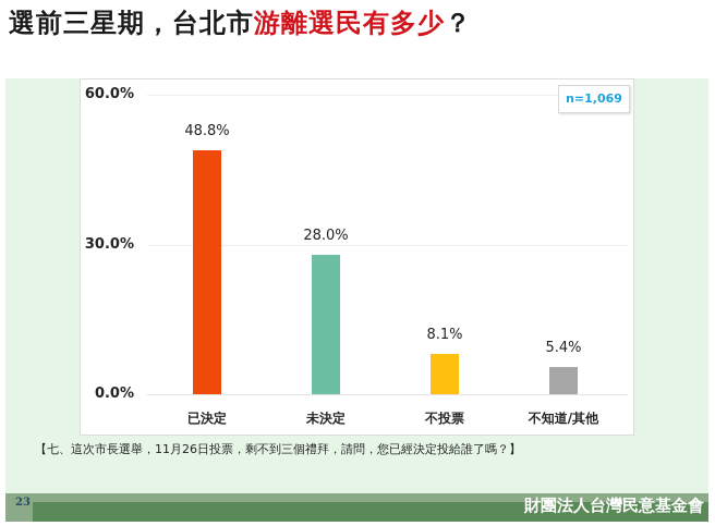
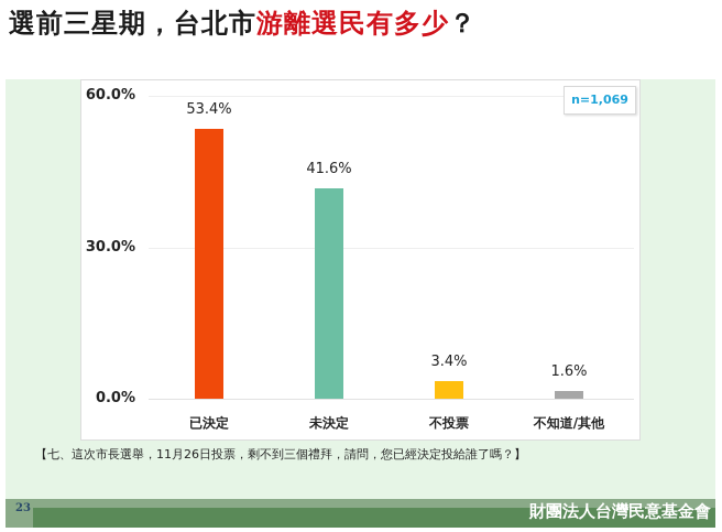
已決定: 48.8% -> 53.4%
未決定: 28.0% -> 41.6%
不投票: 8.1% -> 3.4%
不知道/其他: 5.4% -> 1.6%
